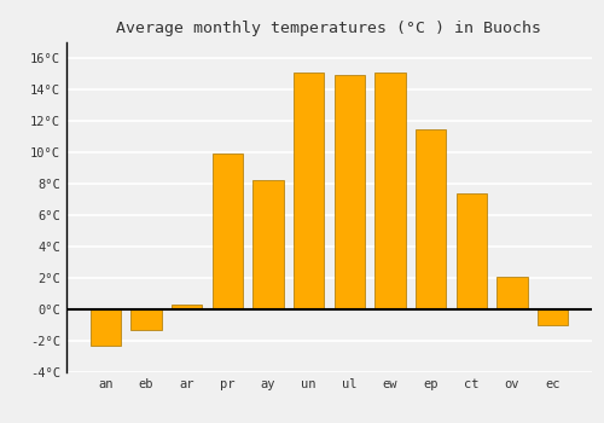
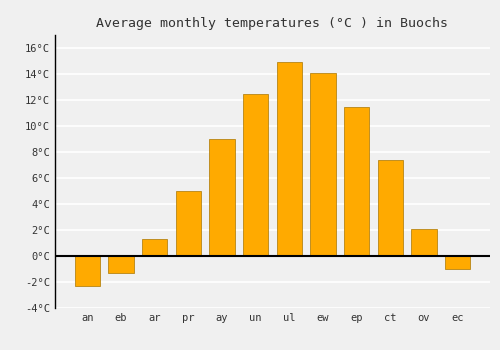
ar: 0.3°C -> 1.3°C
pr: 9.9°C -> 5.0°C
ay: 8.2°C -> 9.0°C
un: 15.1°C -> 12.5°C
ew: 15.1°C -> 14.1°C
